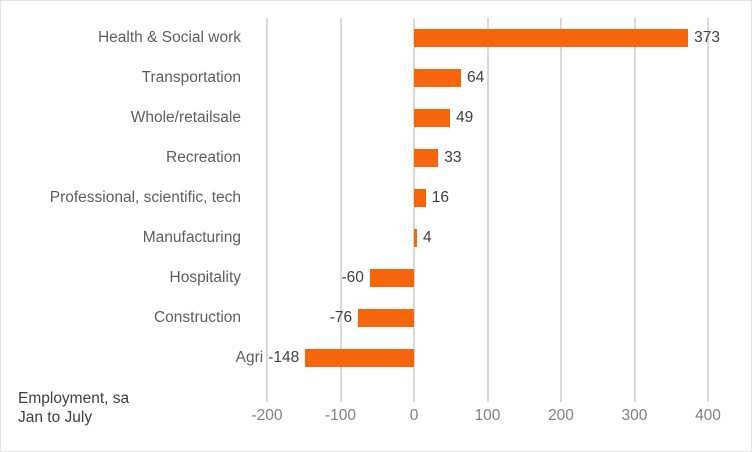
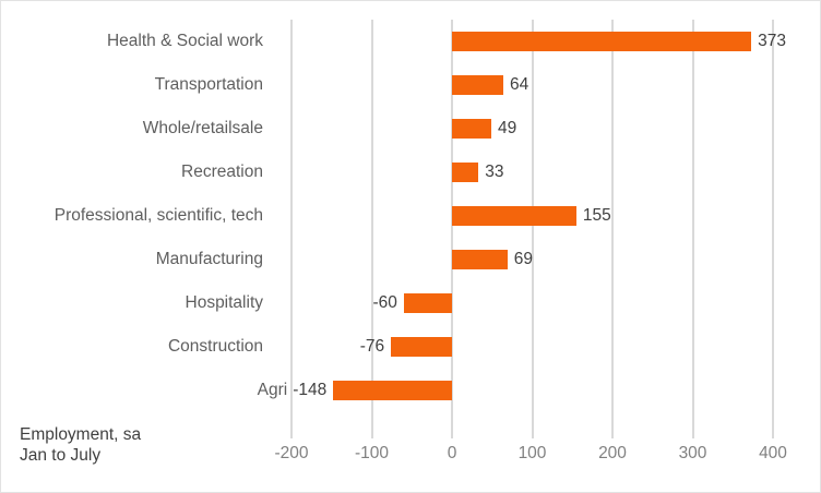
Professional, scientific, tech: 16 -> 155
Manufacturing: 4 -> 69
